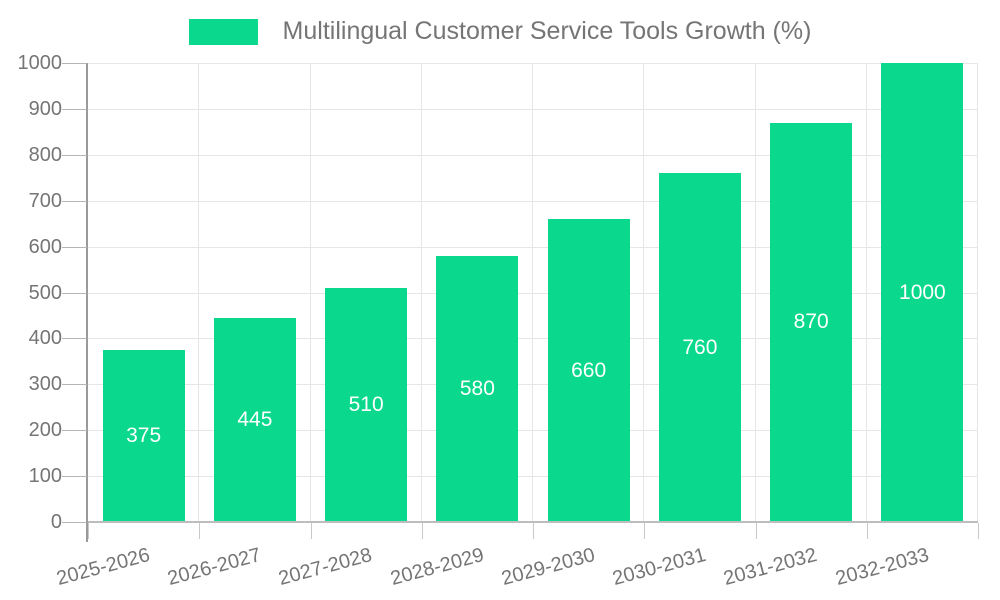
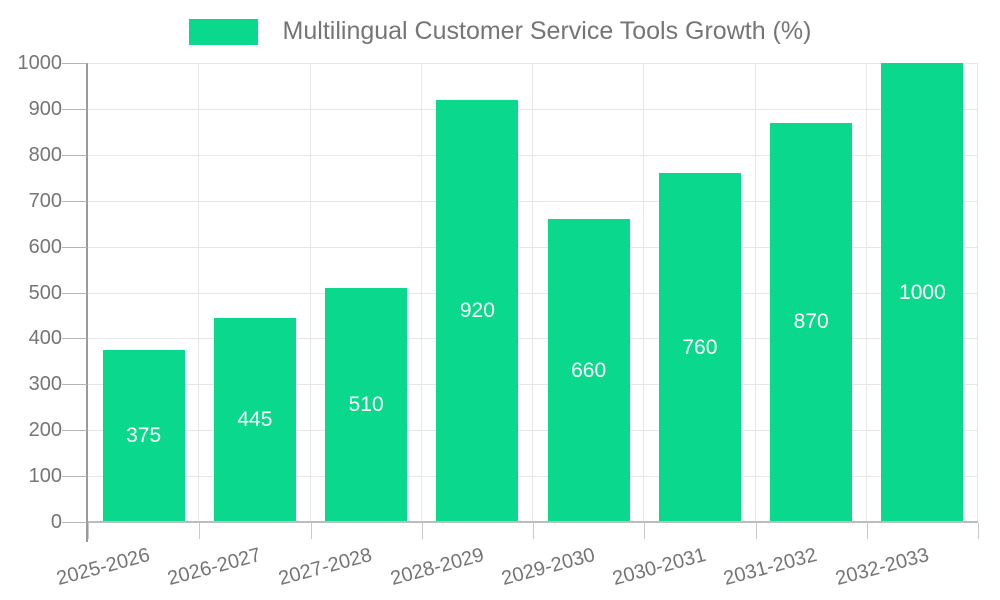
2028-2029: 580 -> 920
